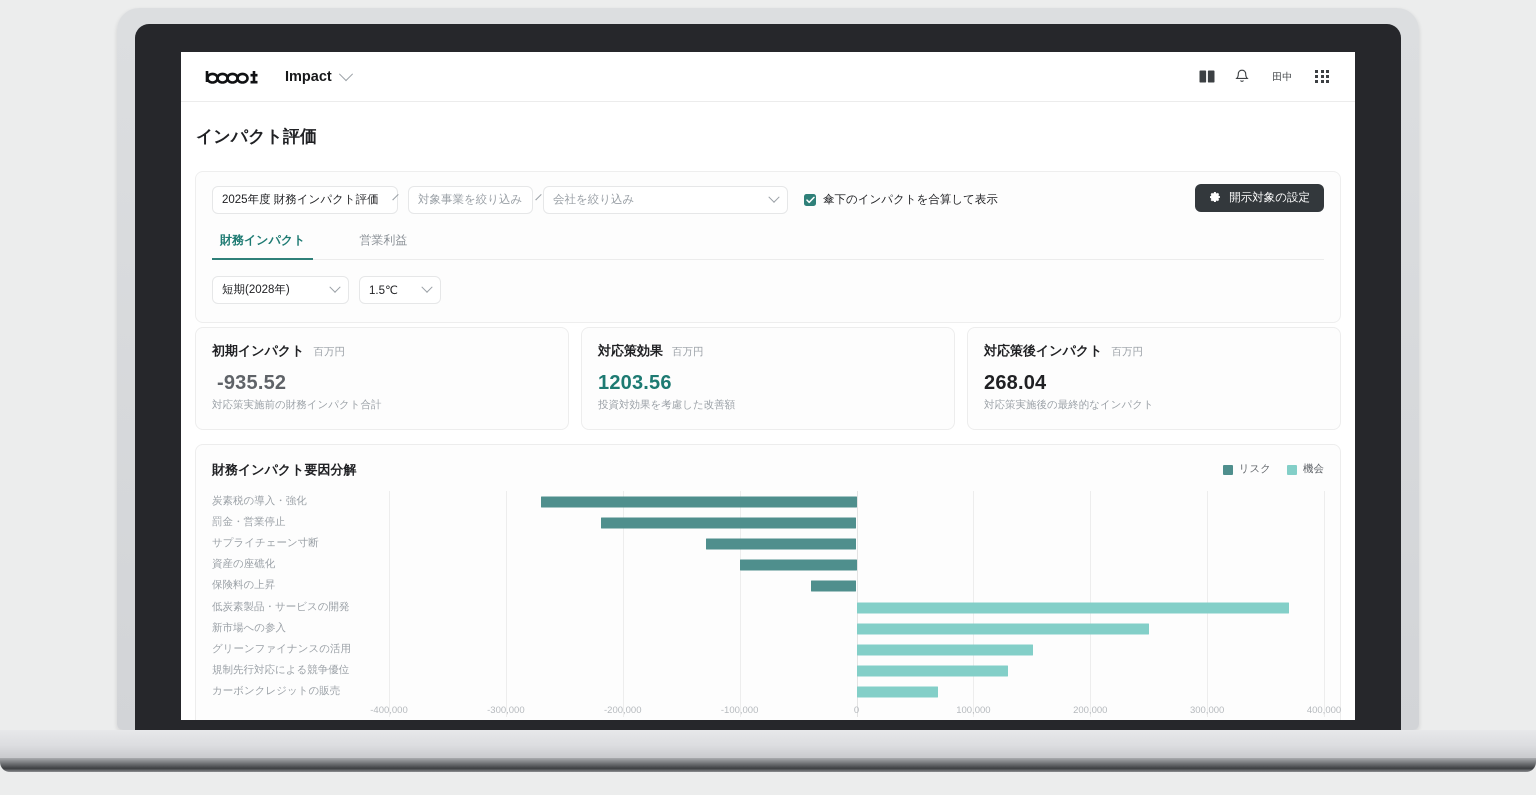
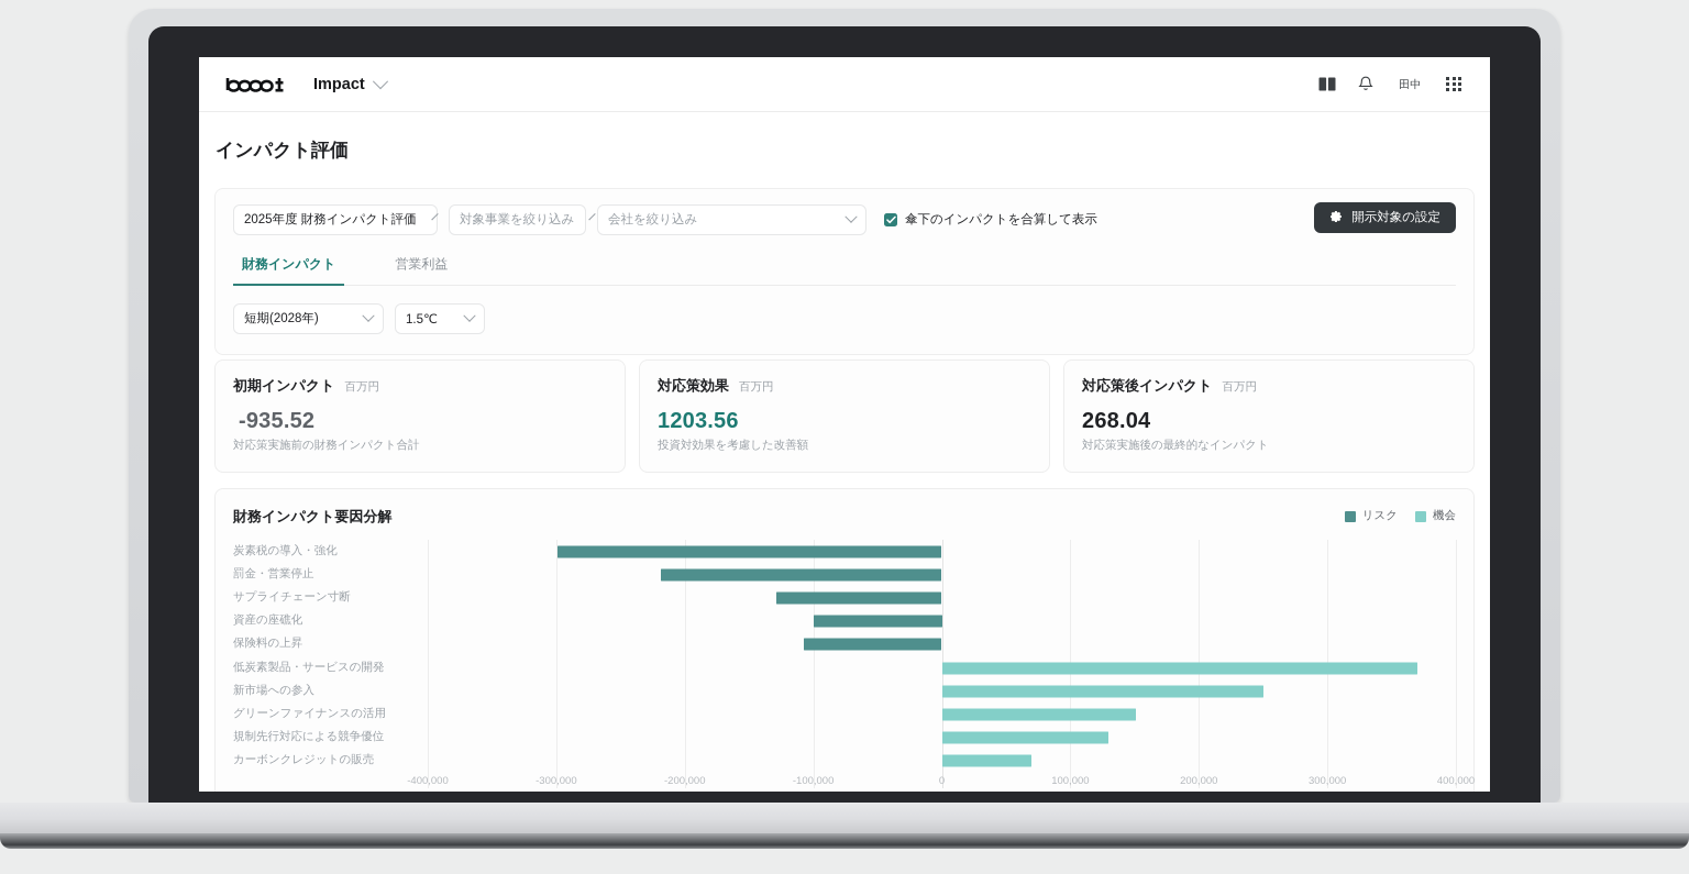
炭素税の導入・強化: -270000 -> -299000
保険料の上昇: -39000 -> -107000
